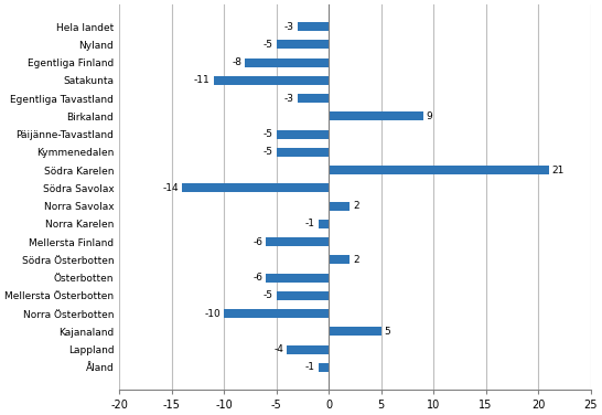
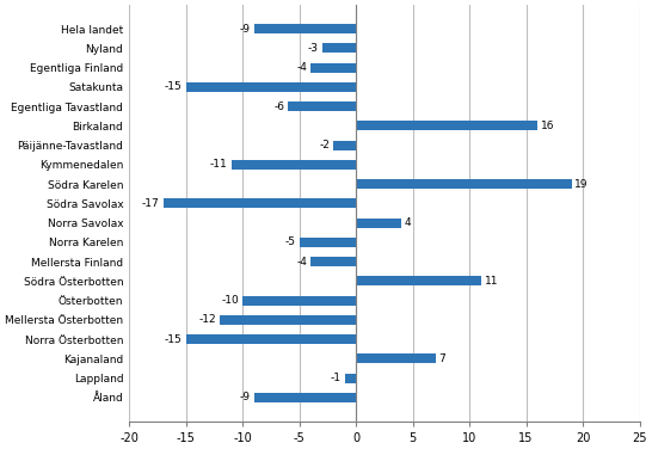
Hela landet: -3 -> -9
Nyland: -5 -> -3
Egentliga Finland: -8 -> -4
Satakunta: -11 -> -15
Egentliga Tavastland: -3 -> -6
Birkaland: 9 -> 16
Päijänne-Tavastland: -5 -> -2
Kymmenedalen: -5 -> -11
Södra Karelen: 21 -> 19
Södra Savolax: -14 -> -17
Norra Savolax: 2 -> 4
Norra Karelen: -1 -> -5
Mellersta Finland: -6 -> -4
Södra Österbotten: 2 -> 11
Österbotten: -6 -> -10
Mellersta Österbotten: -5 -> -12
Norra Österbotten: -10 -> -15
Kajanaland: 5 -> 7
Lappland: -4 -> -1
Åland: -1 -> -9
